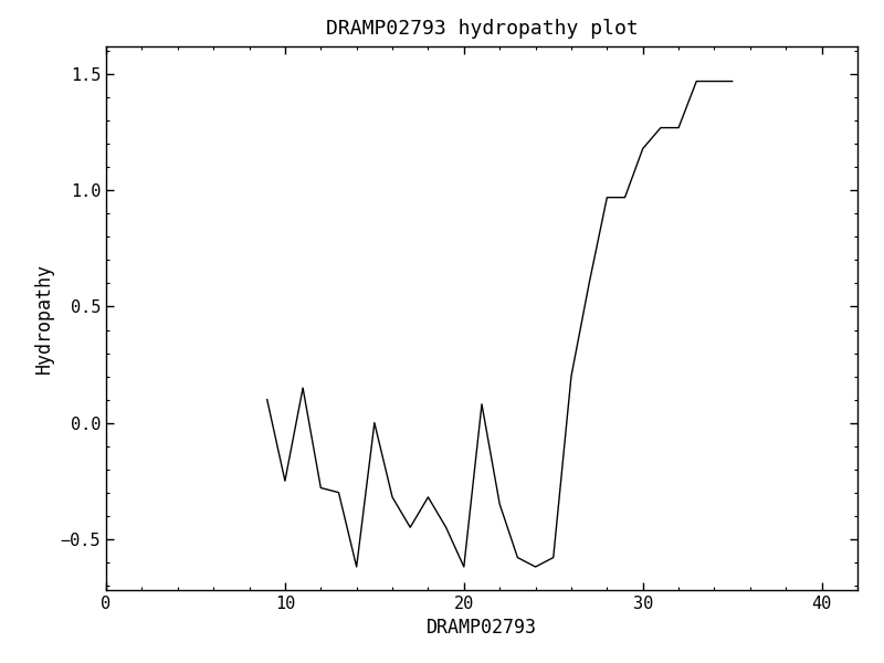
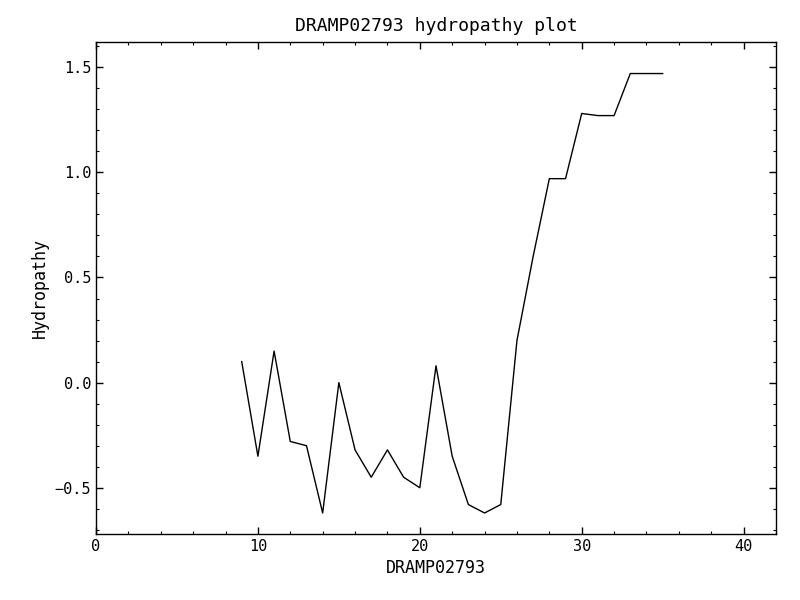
10: -0.25 -> -0.35
20: -0.62 -> -0.50
30: 1.18 -> 1.28
